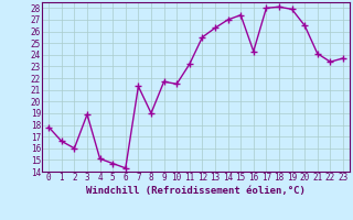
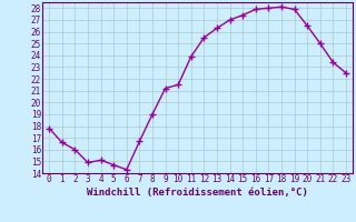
3: 18.9 -> 14.9
7: 21.3 -> 16.7
9: 21.7 -> 21.2
11: 23.2 -> 23.9
16: 24.3 -> 27.9
21: 24.1 -> 25.0
23: 23.7 -> 22.5
